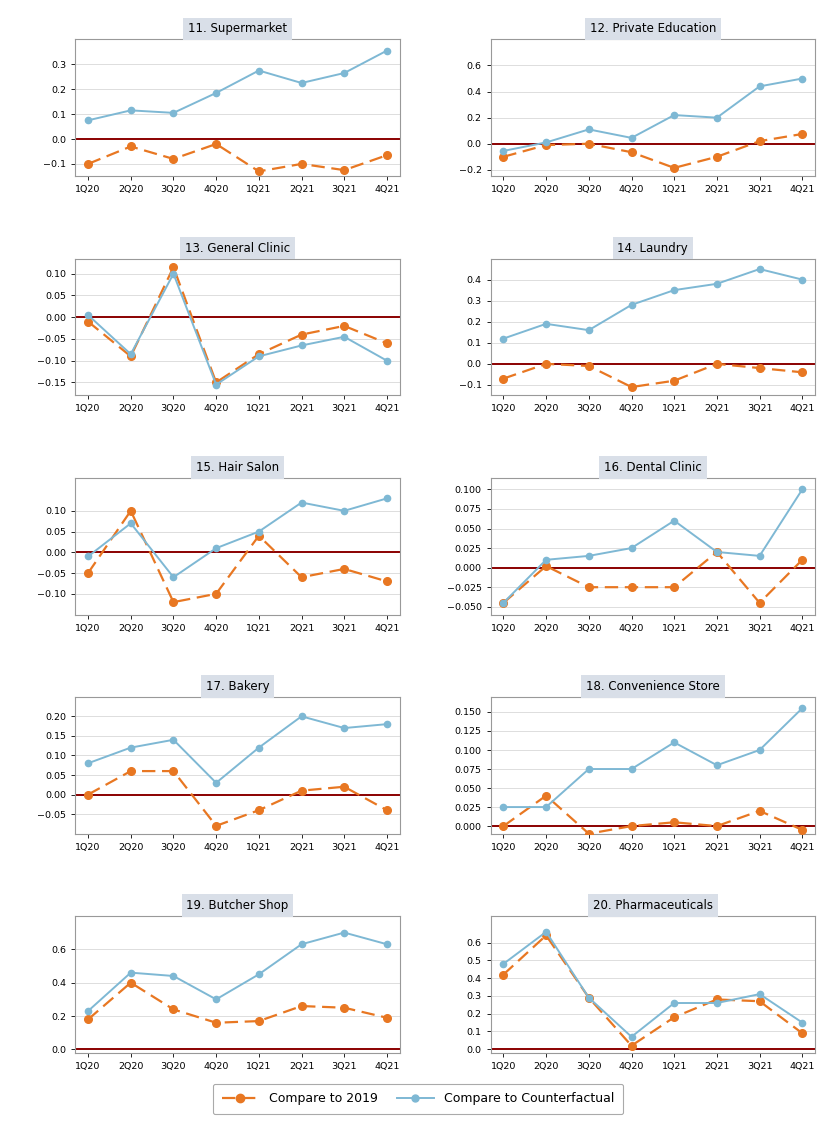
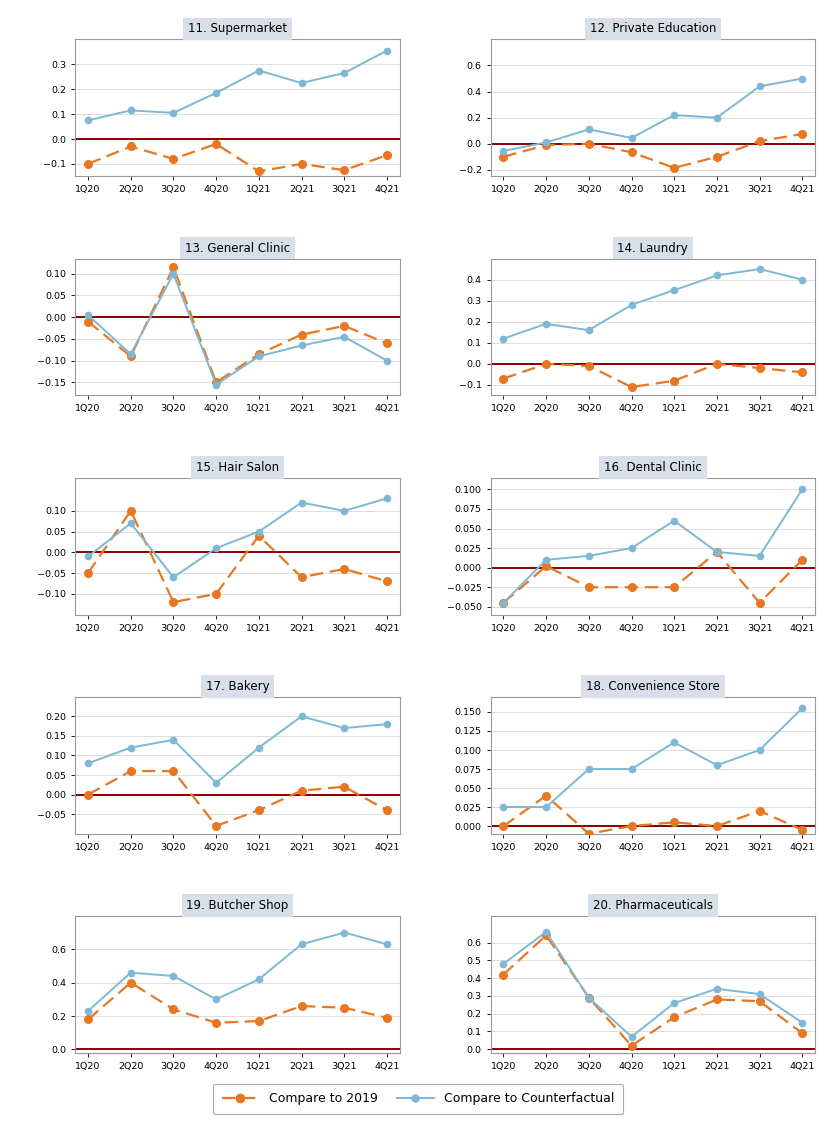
14. Laundry/Compare to Counterfactual/2Q21: 0.38 -> 0.42
19. Butcher Shop/Compare to Counterfactual/1Q21: 0.45 -> 0.42
20. Pharmaceuticals/Compare to Counterfactual/2Q21: 0.26 -> 0.34
